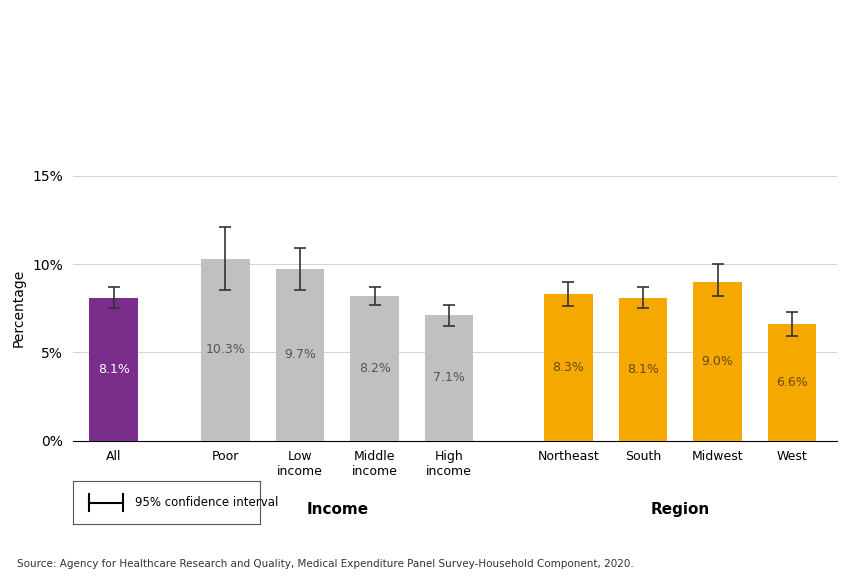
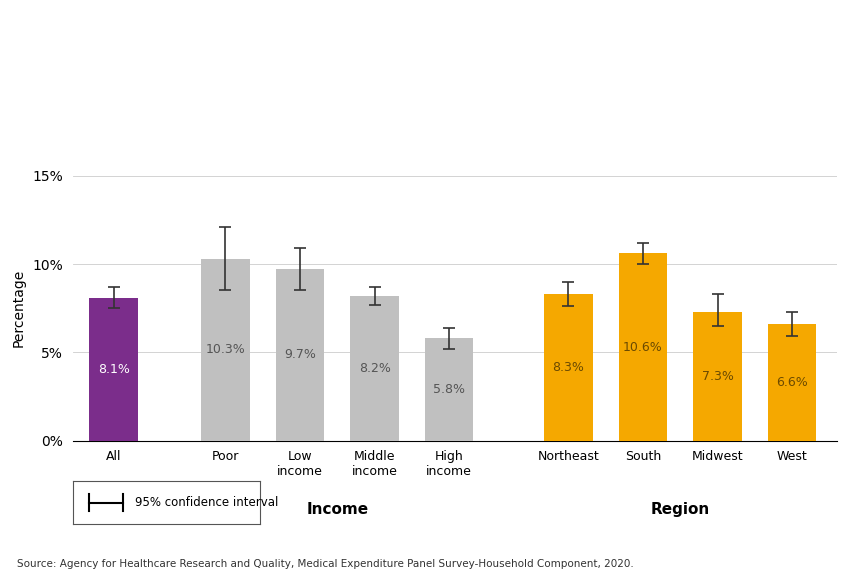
High income: 7.1% -> 5.8%
South: 8.1% -> 10.6%
Midwest: 9.0% -> 7.3%
